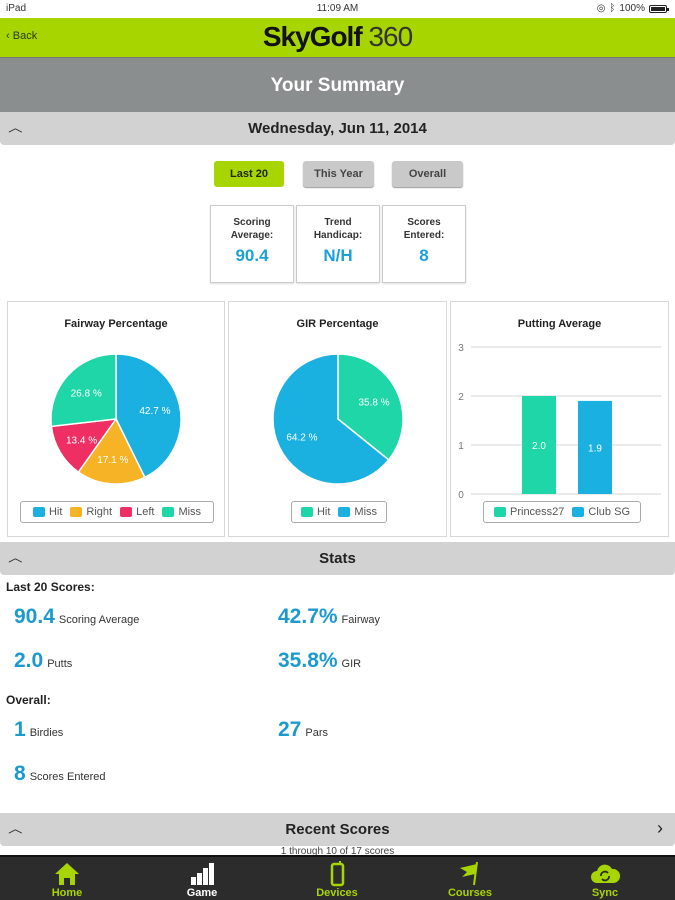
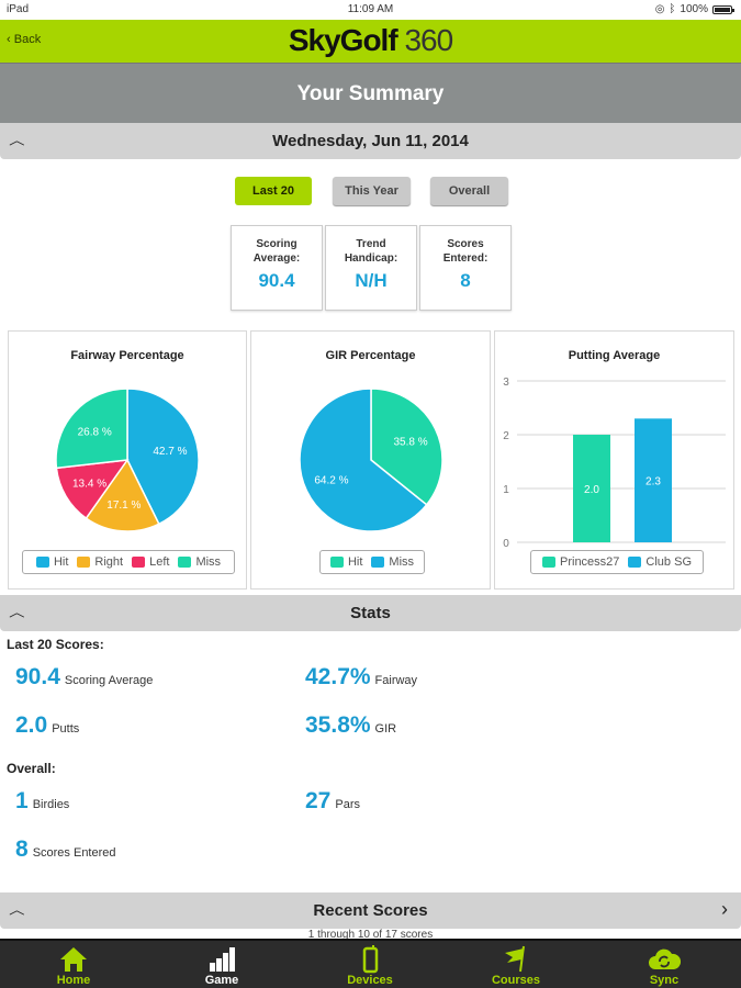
Putting Average/Club SG: 1.9 -> 2.3
